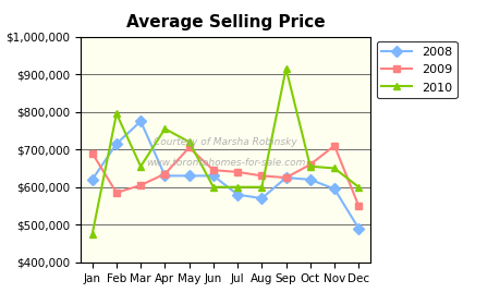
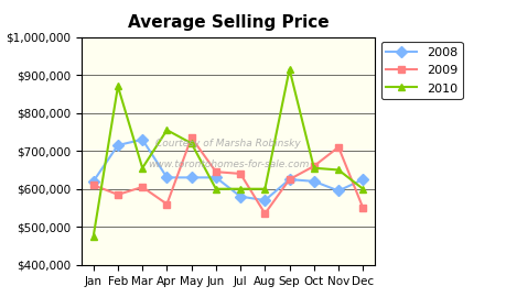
2009/Jan: $690,000 -> $610,000
2010/Feb: $795,000 -> $870,000
2008/Mar: $775,000 -> $730,000
2009/Apr: $635,000 -> $560,000
2009/May: $705,000 -> $735,000
2009/Aug: $630,000 -> $535,000
2008/Dec: $490,000 -> $625,000
